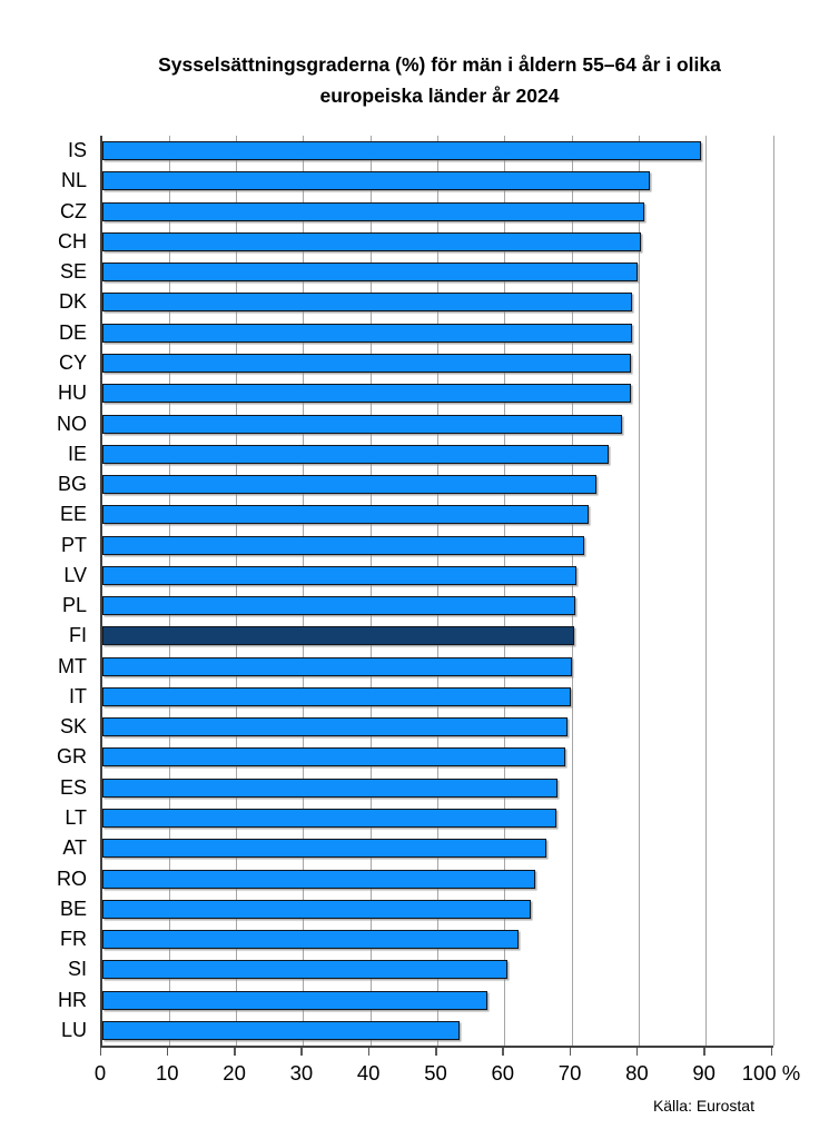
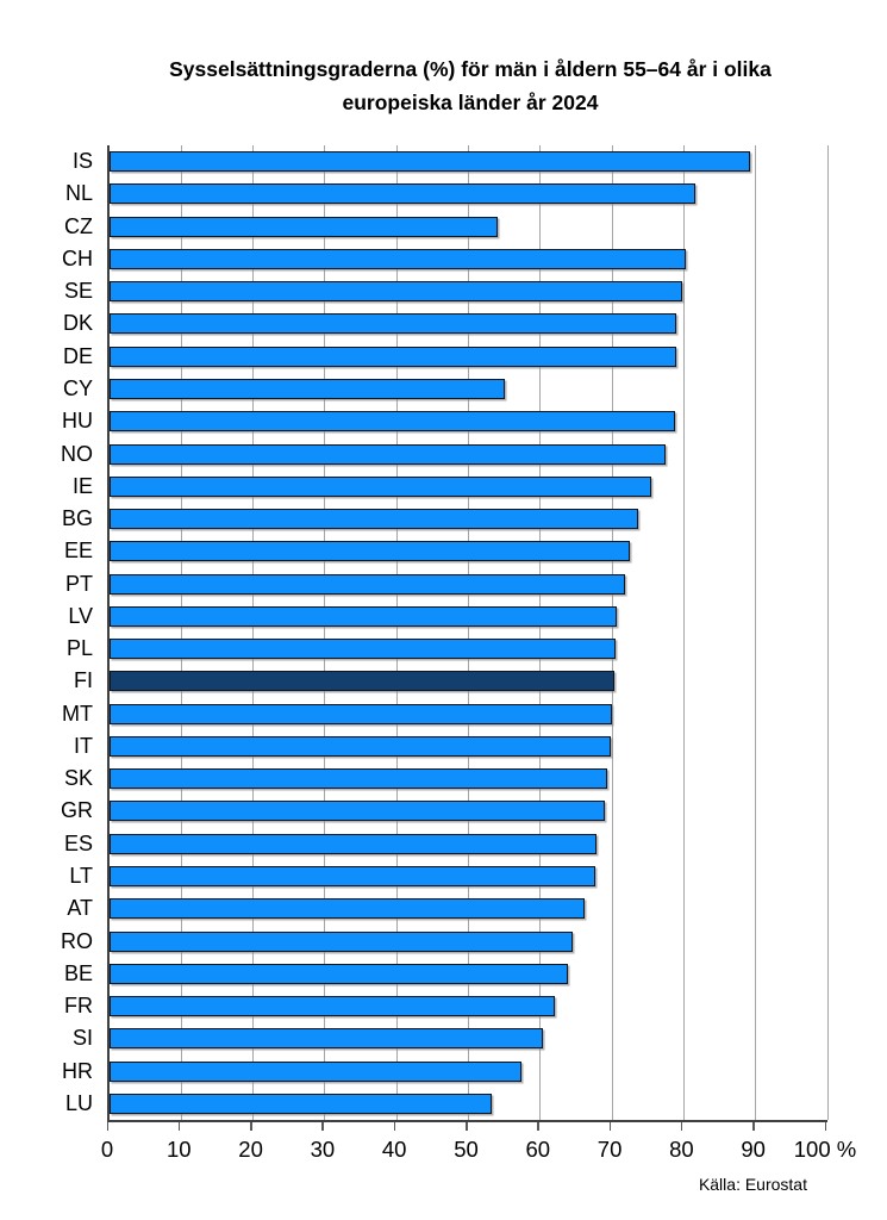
CZ: 81% -> 54%
CY: 79% -> 55%
